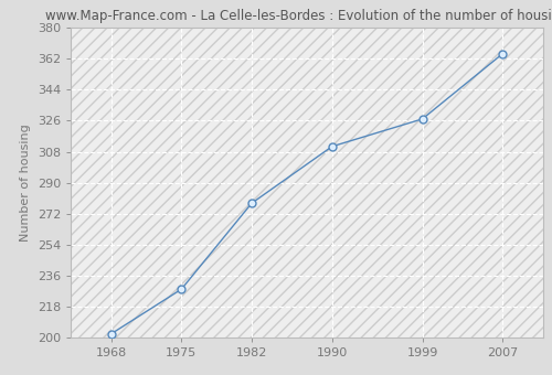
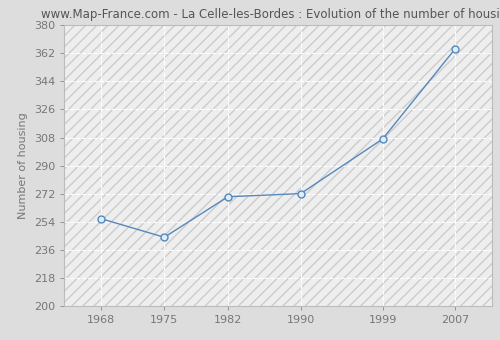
1968: 202 -> 256
1975: 228 -> 244
1982: 278 -> 270
1990: 311 -> 272
1999: 327 -> 307
